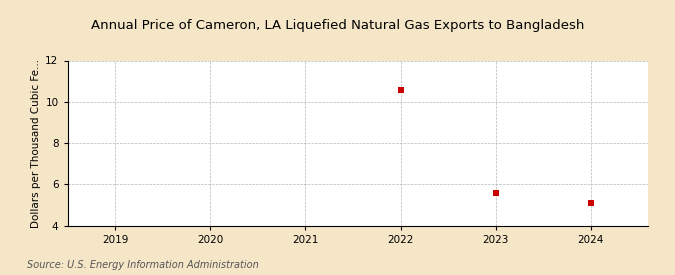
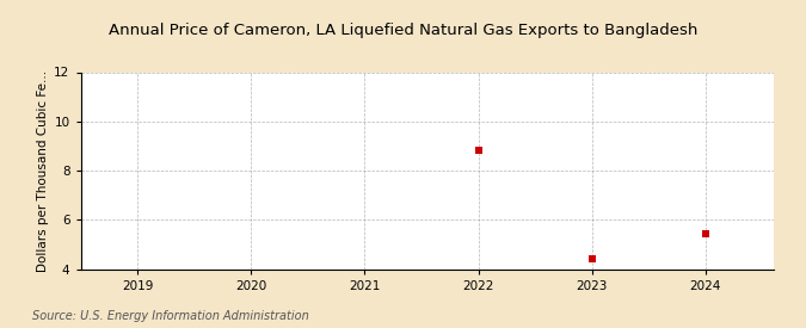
2022: 10.55 -> 8.80
2023: 5.60 -> 4.40
2024: 5.10 -> 5.45
